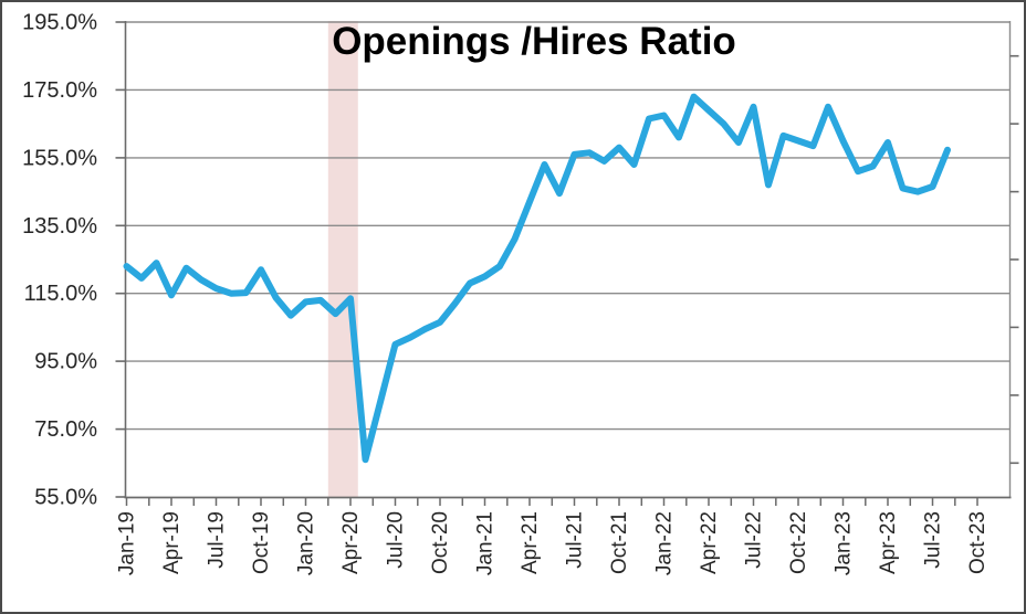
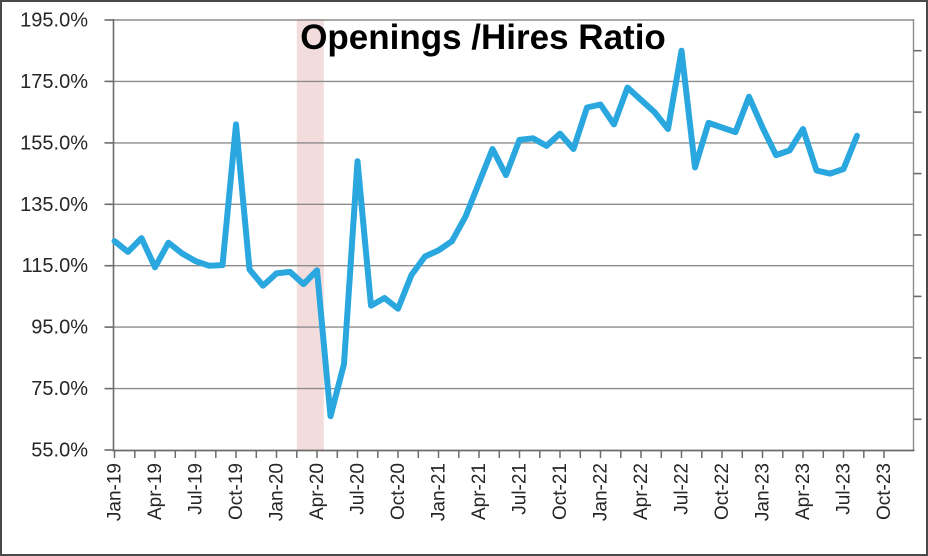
Oct-19: 122% -> 161%
Jul-20: 100% -> 149%
Oct-20: 106% -> 101%
Jul-22: 170% -> 185%
